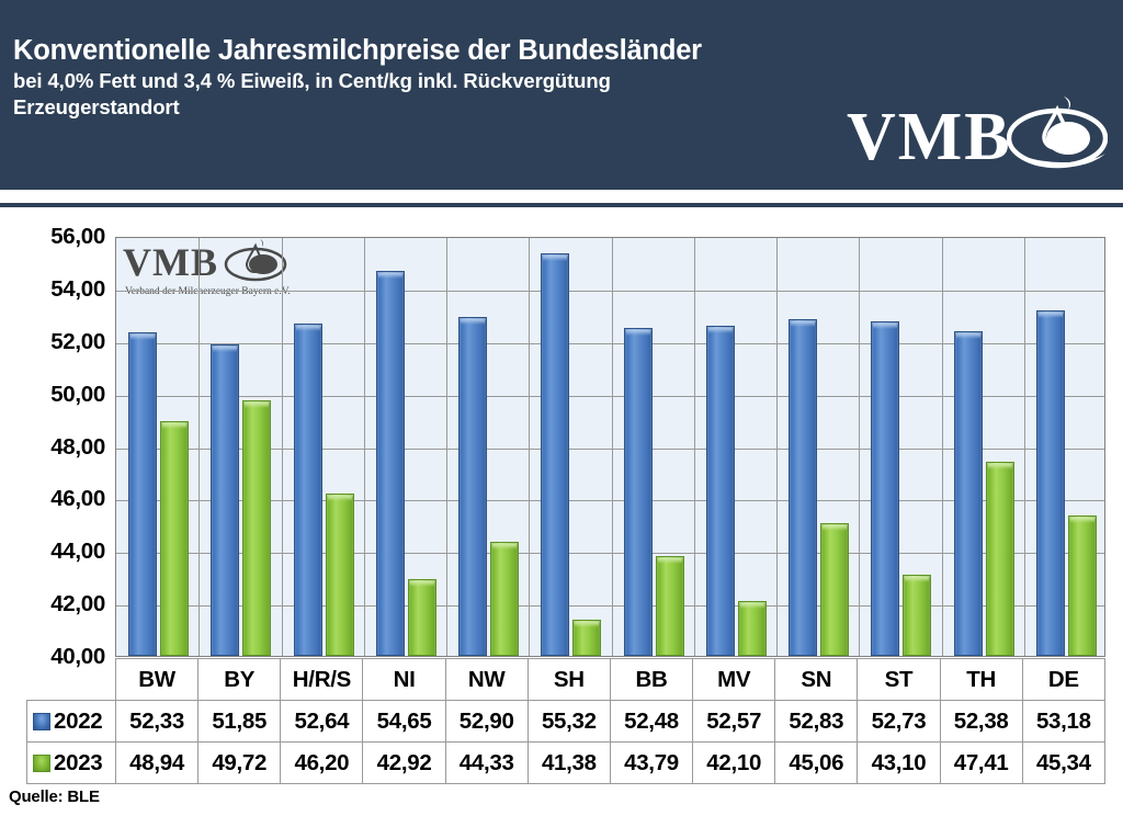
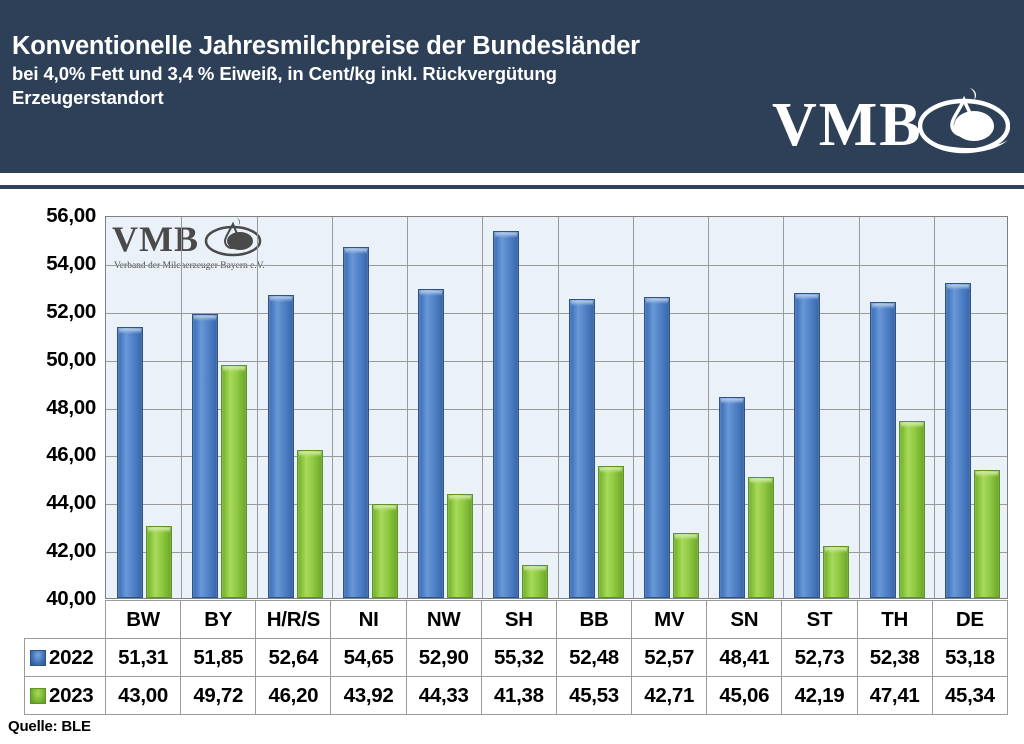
2022/BW: 52,33 -> 51,31
2023/BW: 48,94 -> 43,00
2023/NI: 42,92 -> 43,92
2023/BB: 43,79 -> 45,53
2023/MV: 42,10 -> 42,71
2022/SN: 52,83 -> 48,41
2023/ST: 43,10 -> 42,19
